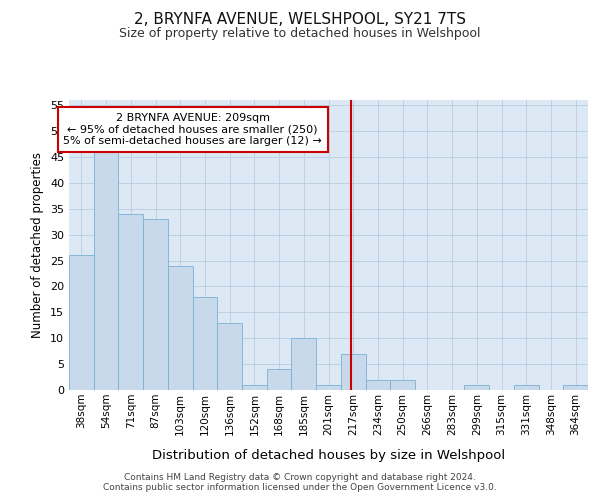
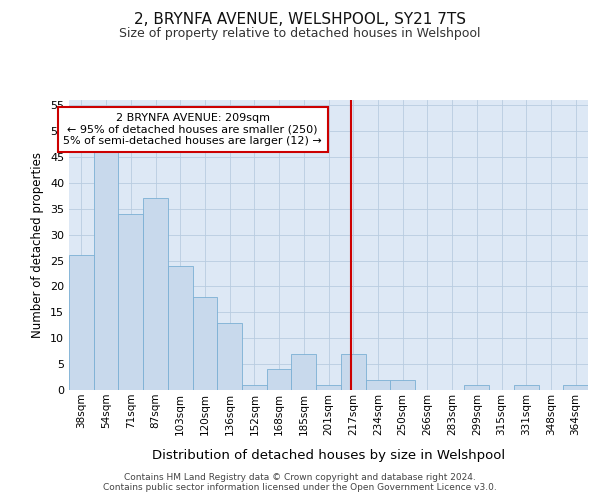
87sqm: 33 -> 37
185sqm: 10 -> 7
